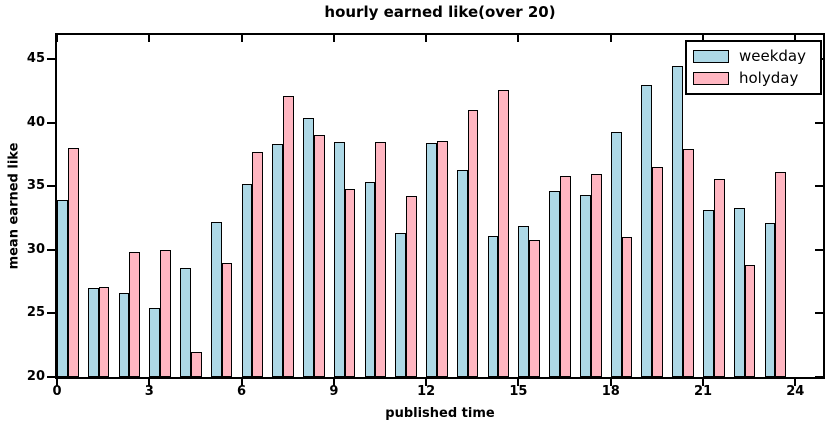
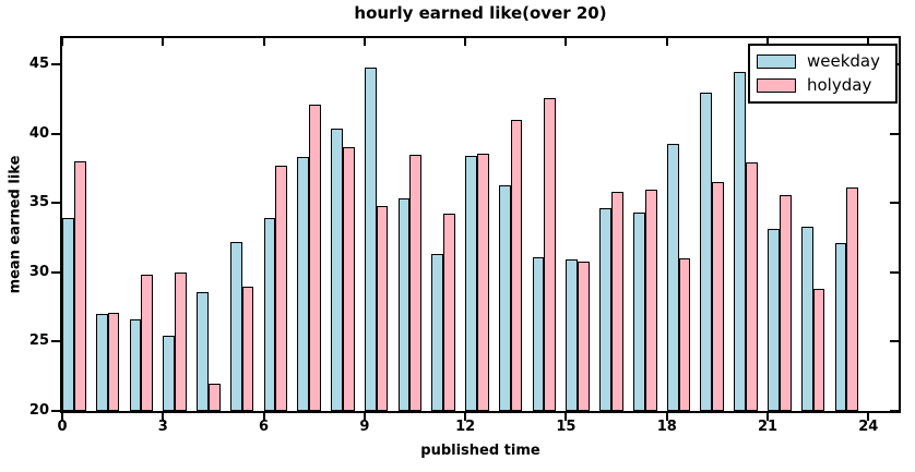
weekday/6: 35.2 -> 33.9
weekday/9: 38.5 -> 44.8
weekday/15: 31.9 -> 30.9
